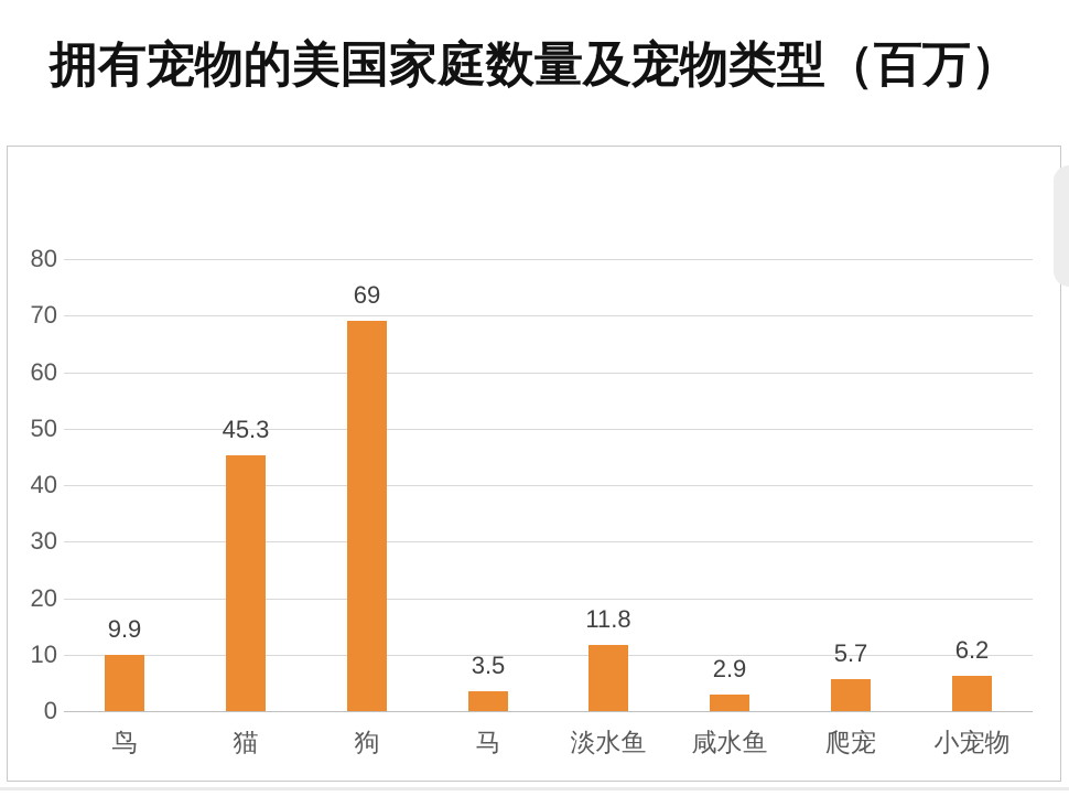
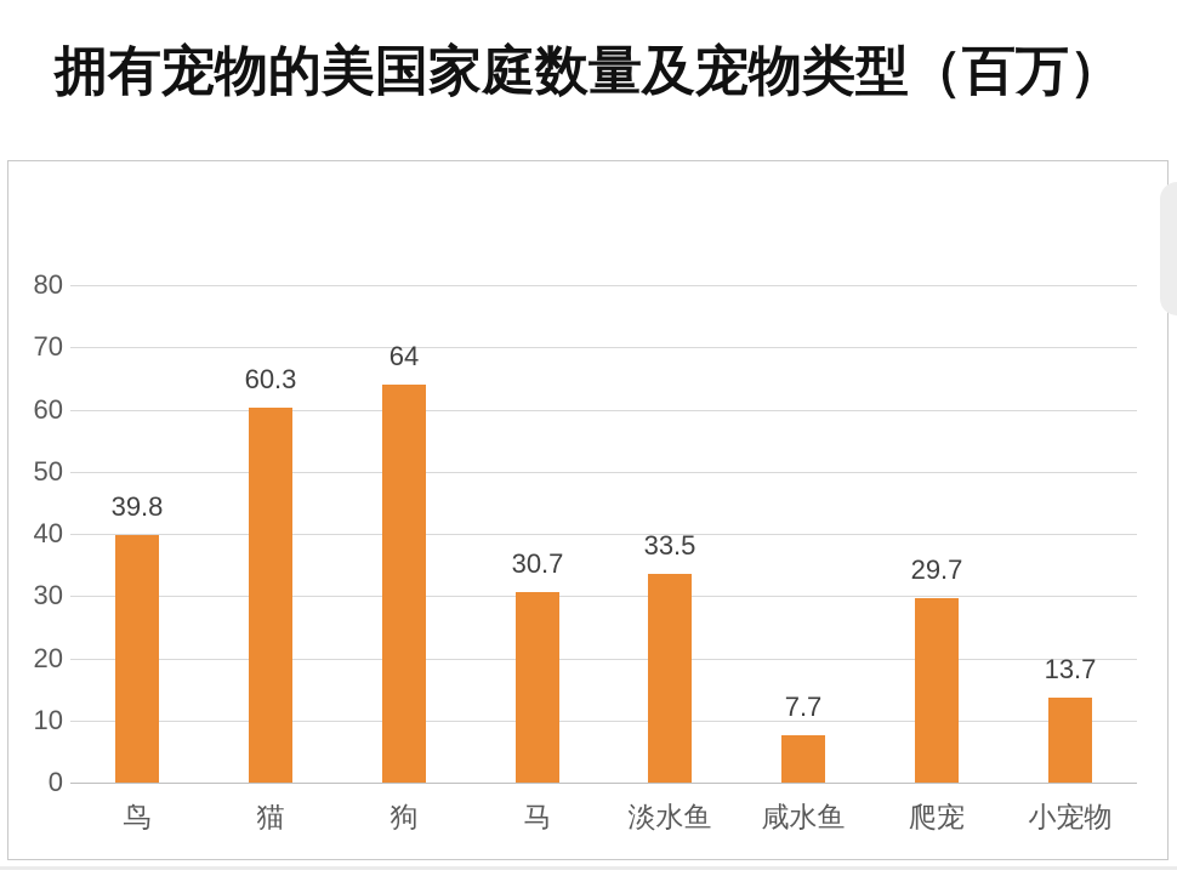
鸟: 9.9 -> 39.8
猫: 45.3 -> 60.3
狗: 69 -> 64
马: 3.5 -> 30.7
淡水鱼: 11.8 -> 33.5
咸水鱼: 2.9 -> 7.7
爬宠: 5.7 -> 29.7
小宠物: 6.2 -> 13.7
